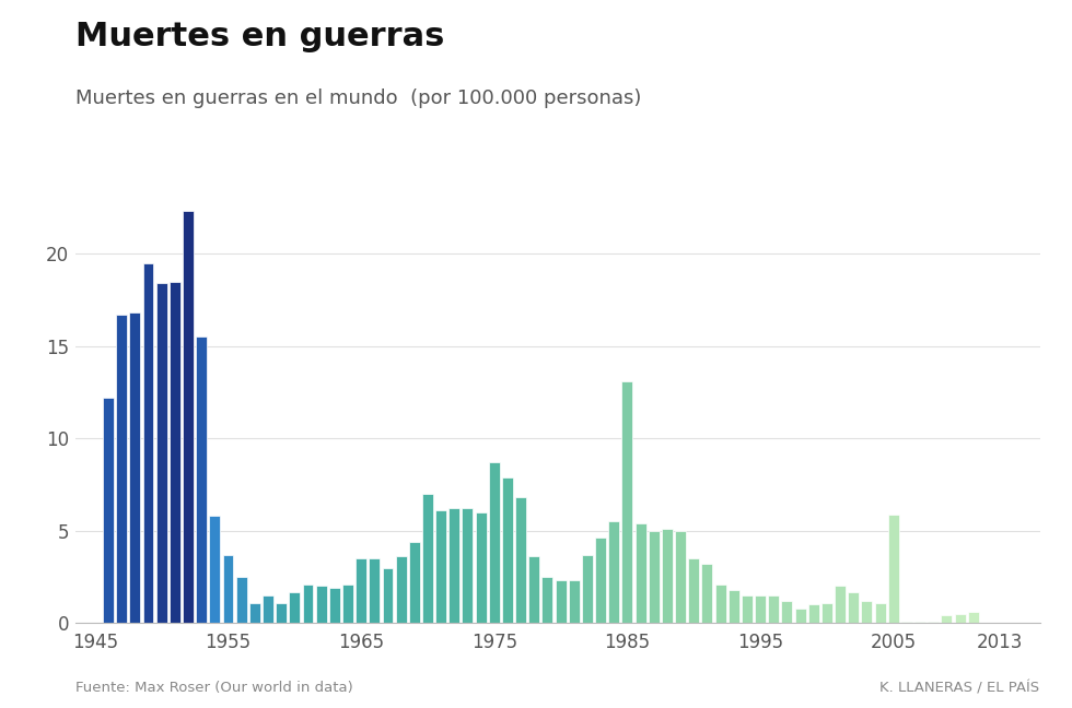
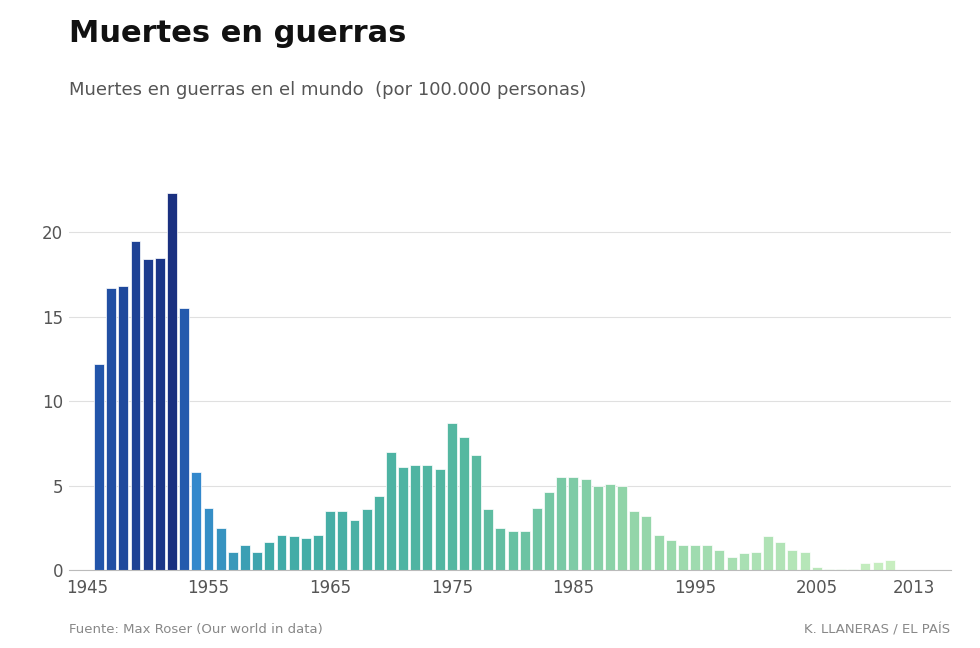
1985: 13.1 -> 5.5
2005: 5.9 -> 0.2
